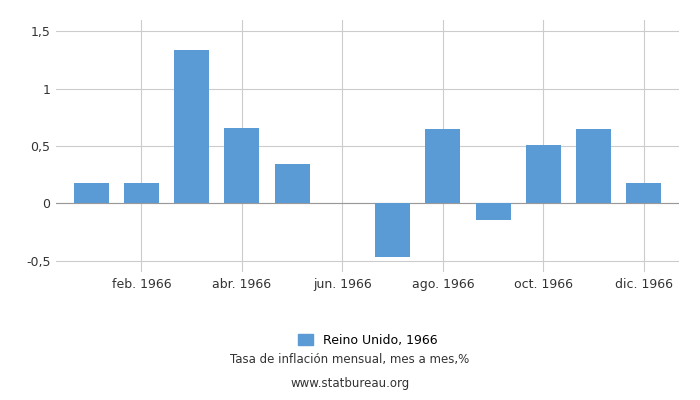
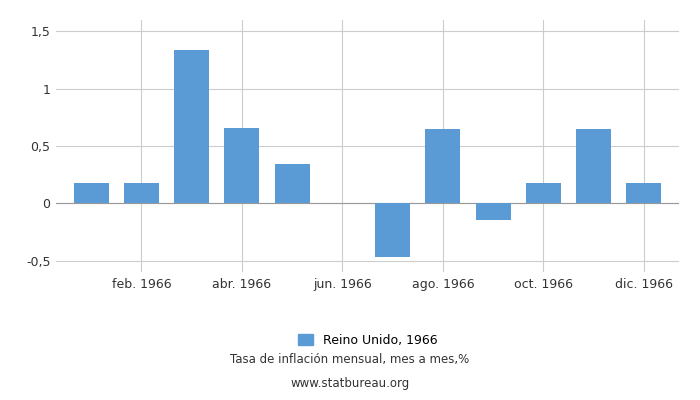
oct. 1966: 0,51 -> 0,18
